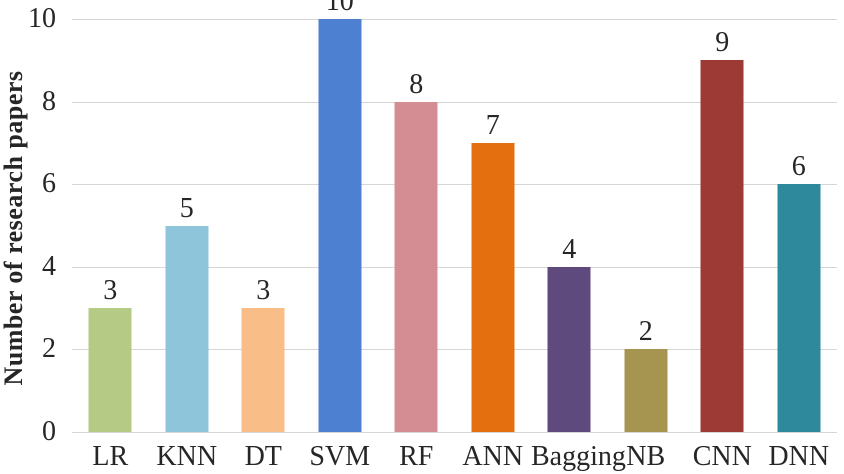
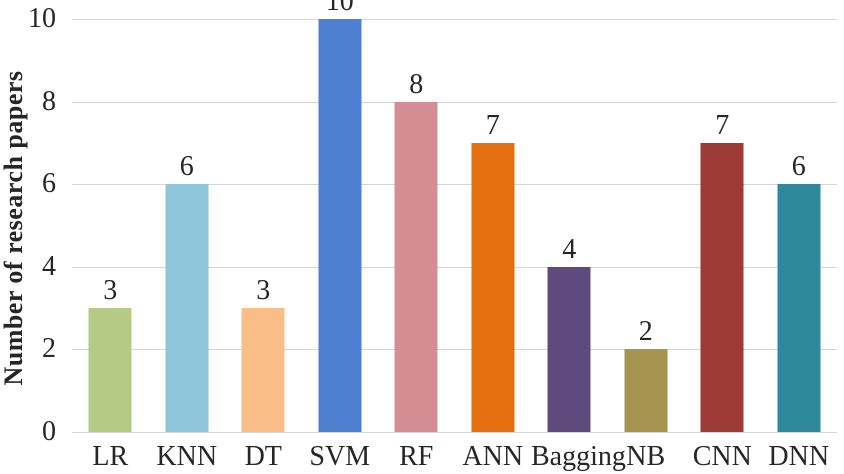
KNN: 5 -> 6
CNN: 9 -> 7
